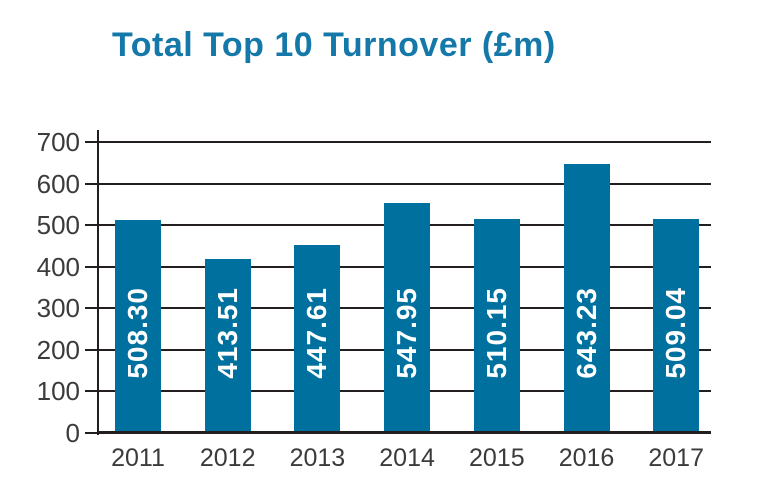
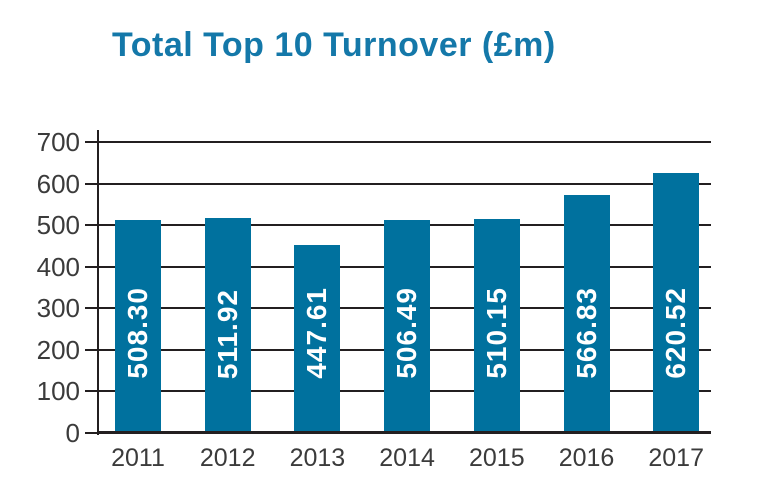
2012: 413.51 -> 511.92
2014: 547.95 -> 506.49
2016: 643.23 -> 566.83
2017: 509.04 -> 620.52
